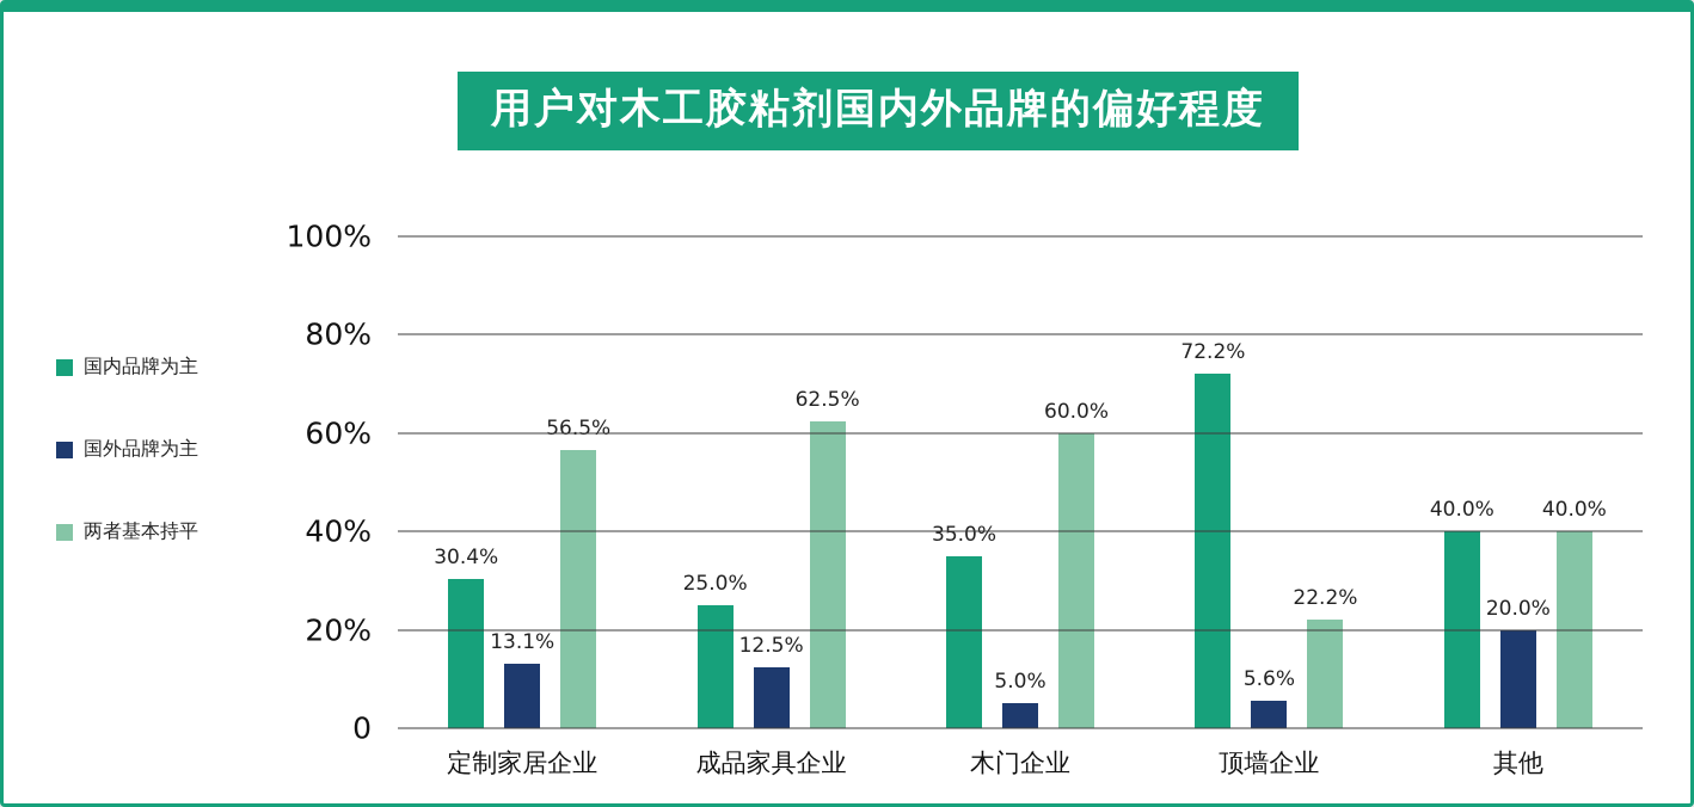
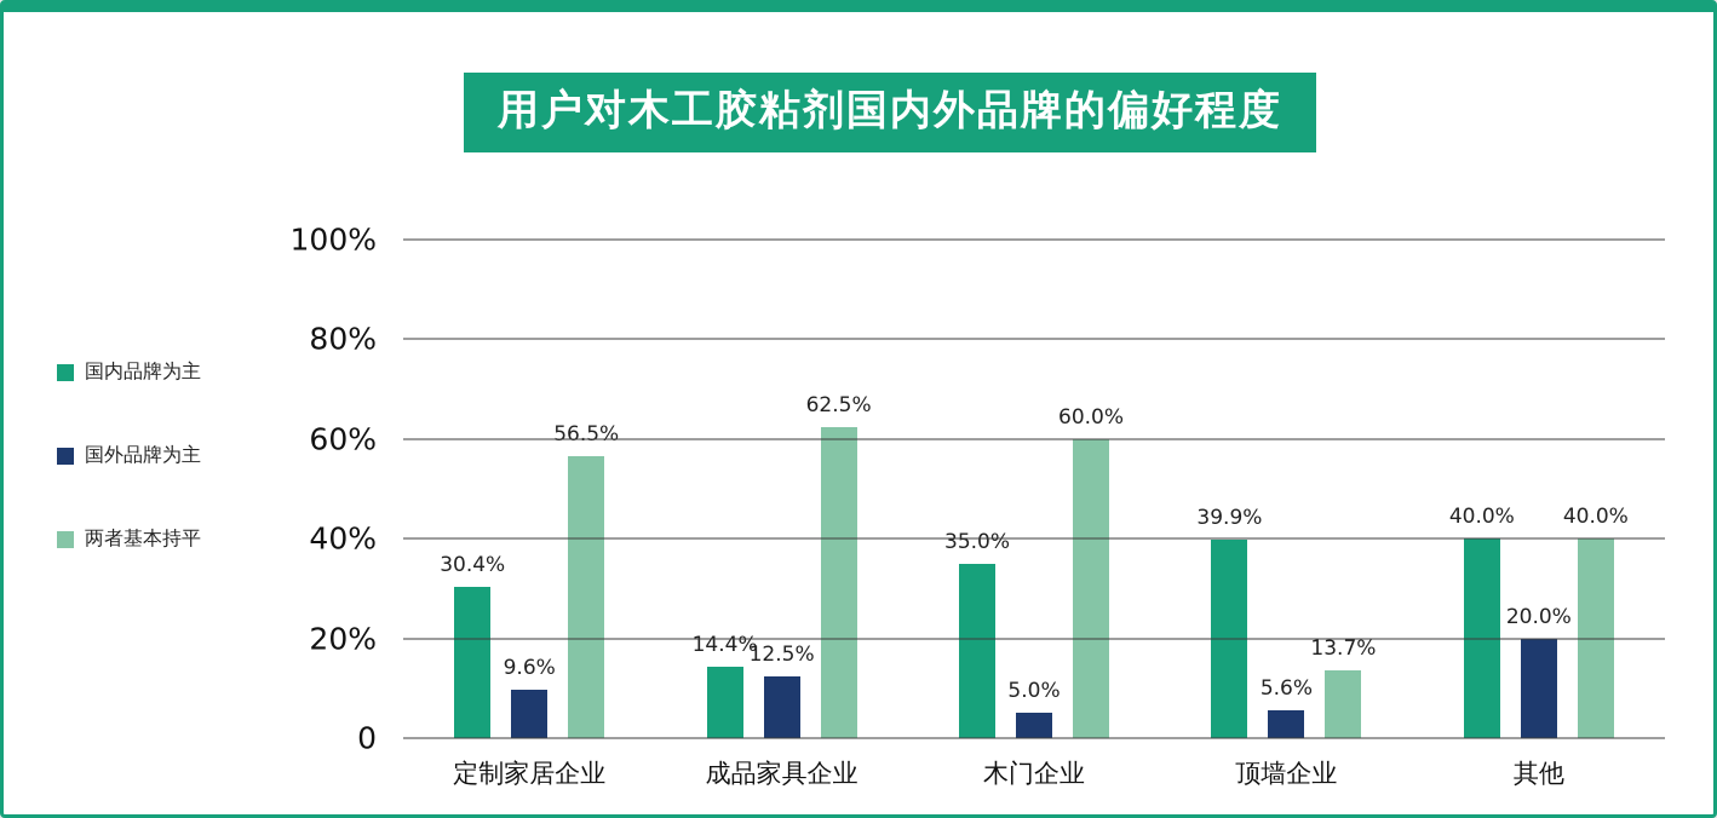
国外品牌为主/定制家居企业: 13.1% -> 9.6%
国内品牌为主/成品家具企业: 25.0% -> 14.4%
国内品牌为主/顶墙企业: 72.2% -> 39.9%
两者基本持平/顶墙企业: 22.2% -> 13.7%
